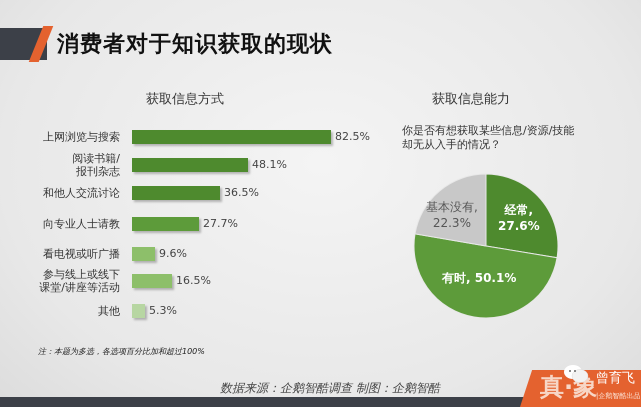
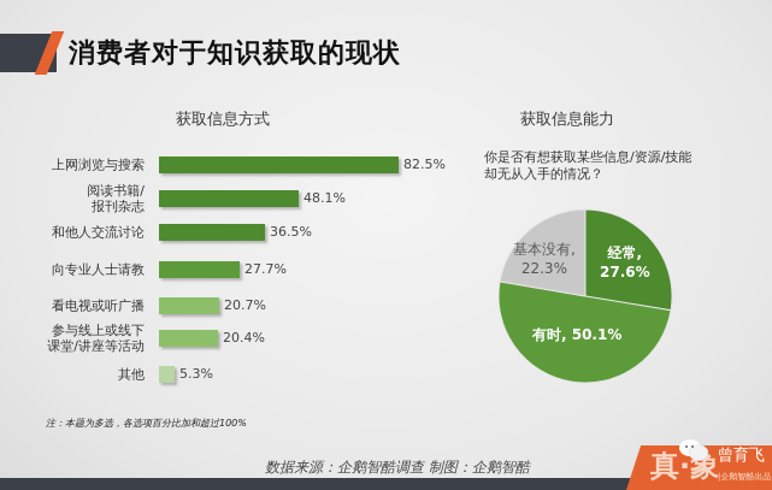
获取信息方式/看电视或听广播: 9.6% -> 20.7%
获取信息方式/参与线上或线下课堂/讲座等活动: 16.5% -> 20.4%
